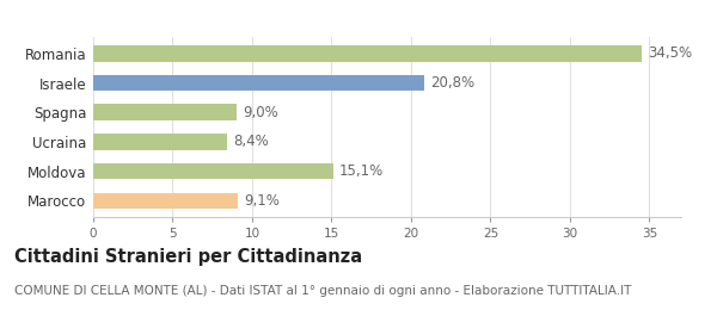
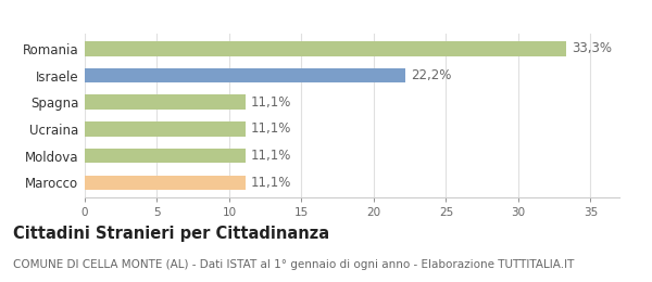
Romania: 34,5% -> 33,3%
Israele: 20,8% -> 22,2%
Spagna: 9,0% -> 11,1%
Ucraina: 8,4% -> 11,1%
Moldova: 15,1% -> 11,1%
Marocco: 9,1% -> 11,1%
